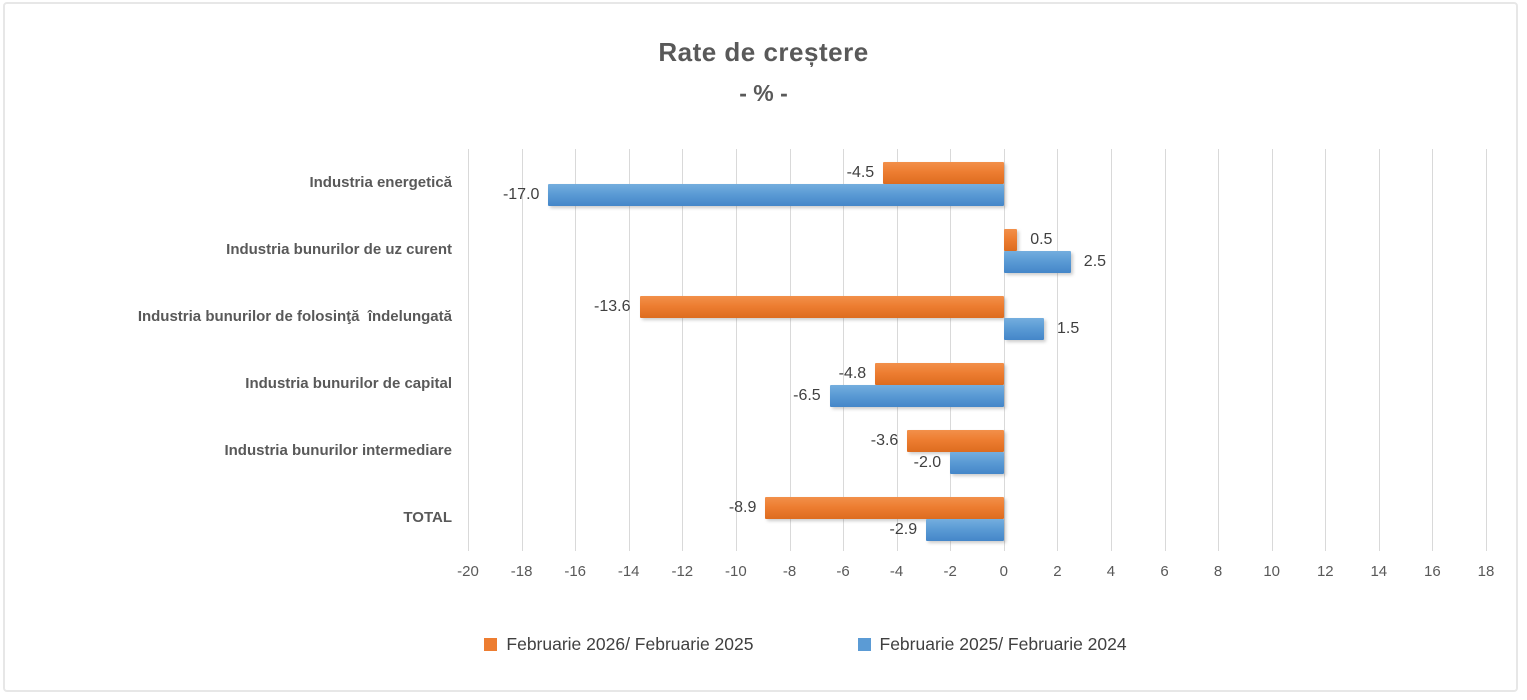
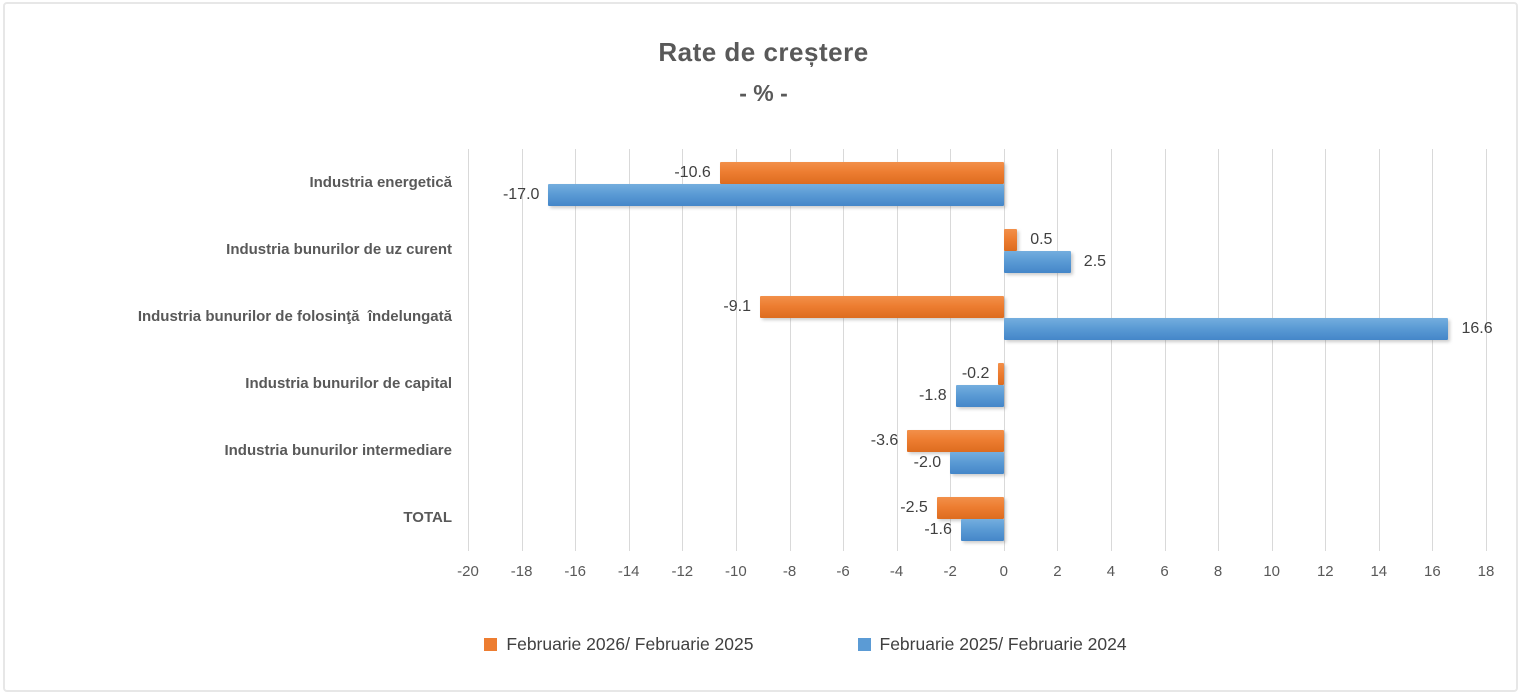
Februarie 2026/ Februarie 2025/Industria energetică: -4.5 -> -10.6
Februarie 2026/ Februarie 2025/Industria bunurilor de folosinţă îndelungată: -13.6 -> -9.1
Februarie 2025/ Februarie 2024/Industria bunurilor de folosinţă îndelungată: 1.5 -> 16.6
Februarie 2026/ Februarie 2025/Industria bunurilor de capital: -4.8 -> -0.2
Februarie 2025/ Februarie 2024/Industria bunurilor de capital: -6.5 -> -1.8
Februarie 2026/ Februarie 2025/TOTAL: -8.9 -> -2.5
Februarie 2025/ Februarie 2024/TOTAL: -2.9 -> -1.6
